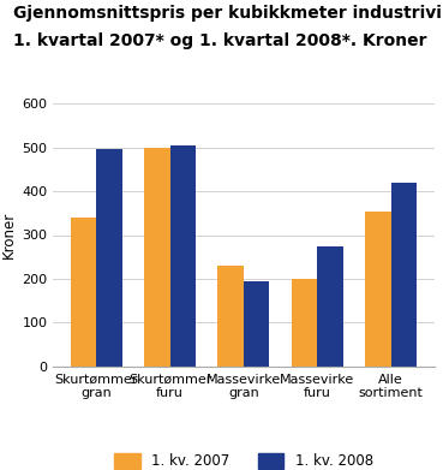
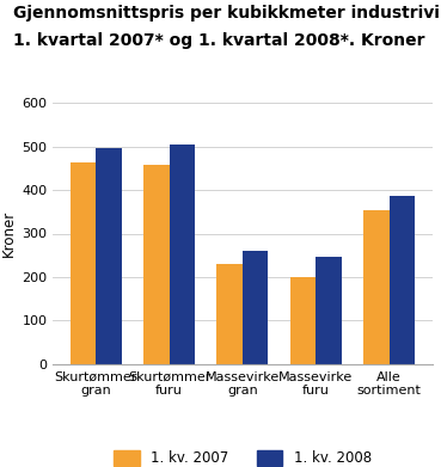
1. kv. 2007/Skurtømmer gran: 340 -> 463
1. kv. 2007/Skurtømmer furu: 500 -> 457
1. kv. 2008/Massevirke gran: 195 -> 260
1. kv. 2008/Massevirke furu: 275 -> 247
1. kv. 2008/Alle sortiment: 420 -> 386
